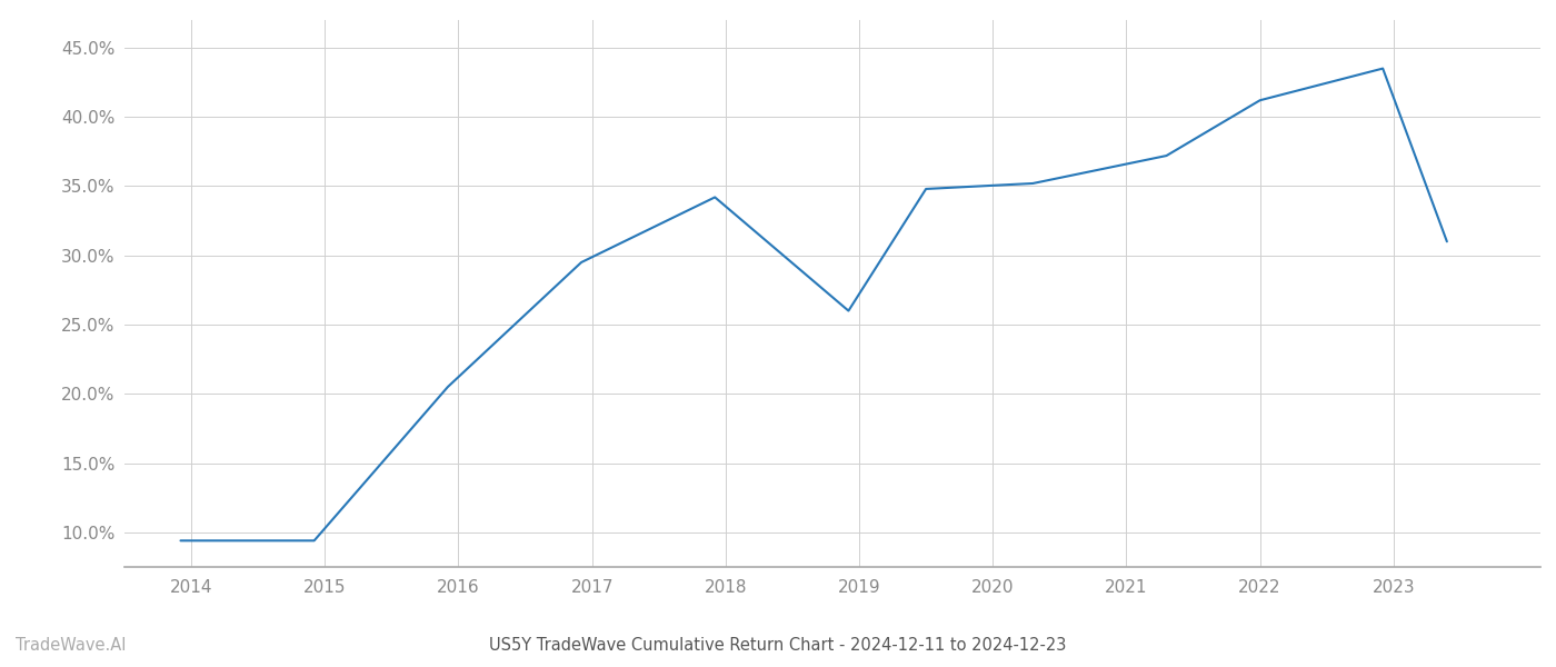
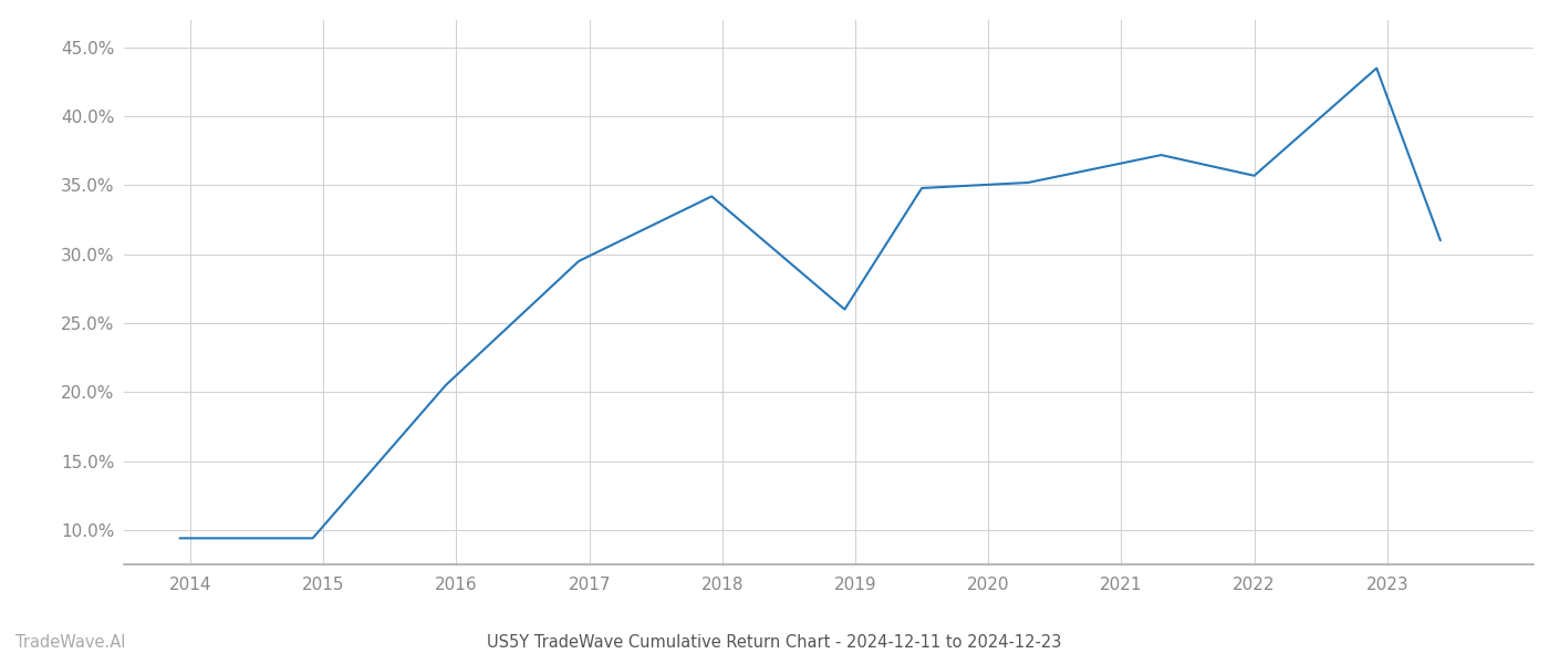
2022: 41.2% -> 35.7%
